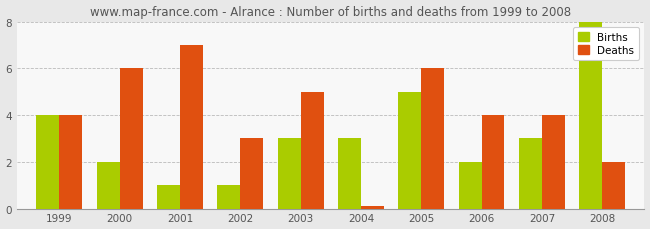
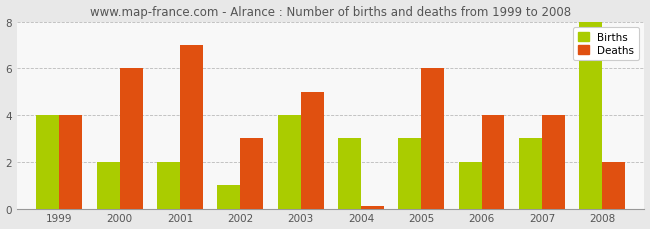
Births/2001: 1 -> 2
Births/2003: 3 -> 4
Births/2005: 5 -> 3
